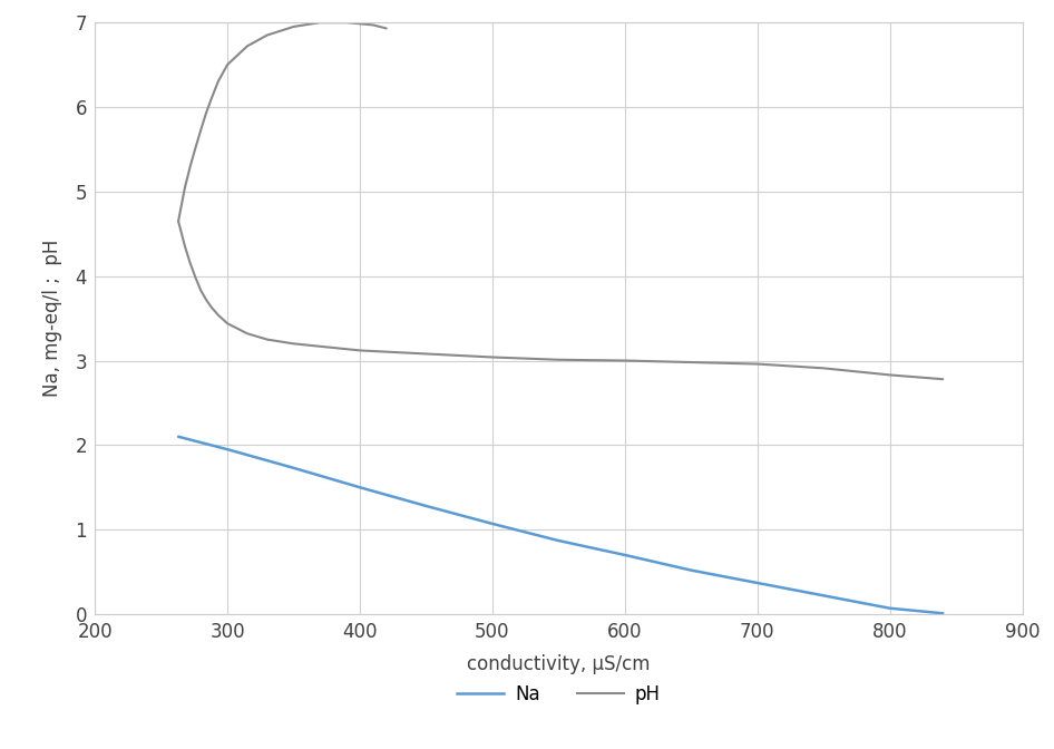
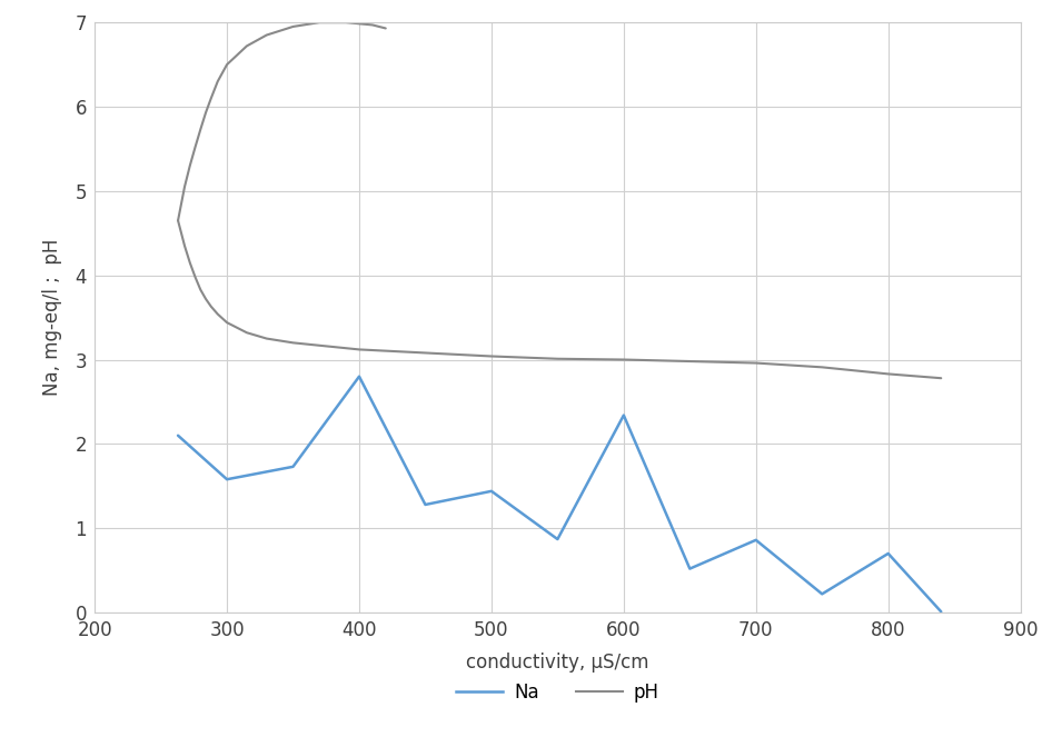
Na/300: 1.95 -> 1.58
Na/400: 1.50 -> 2.80
Na/500: 1.07 -> 1.44
Na/600: 0.70 -> 2.34
Na/700: 0.37 -> 0.86
Na/800: 0.07 -> 0.70
